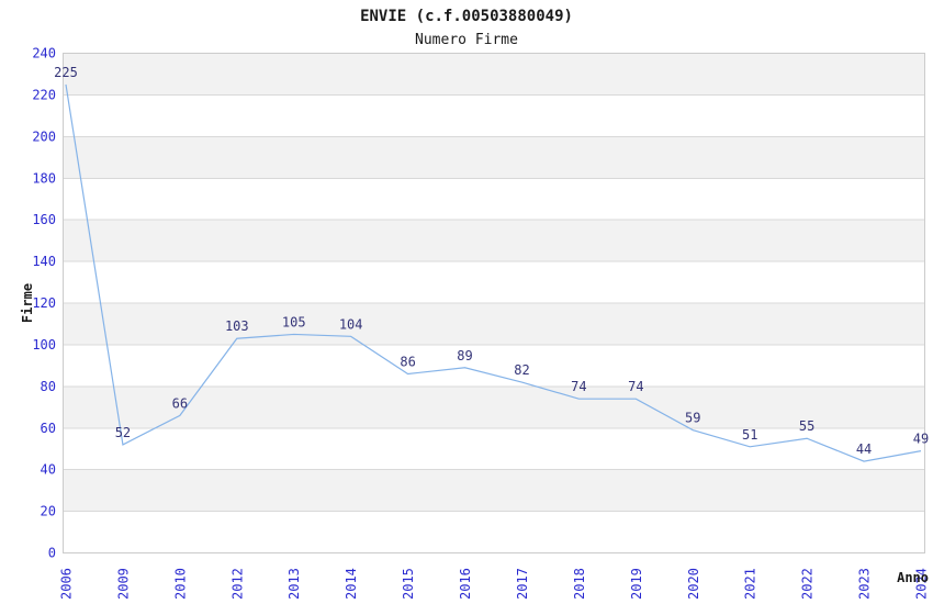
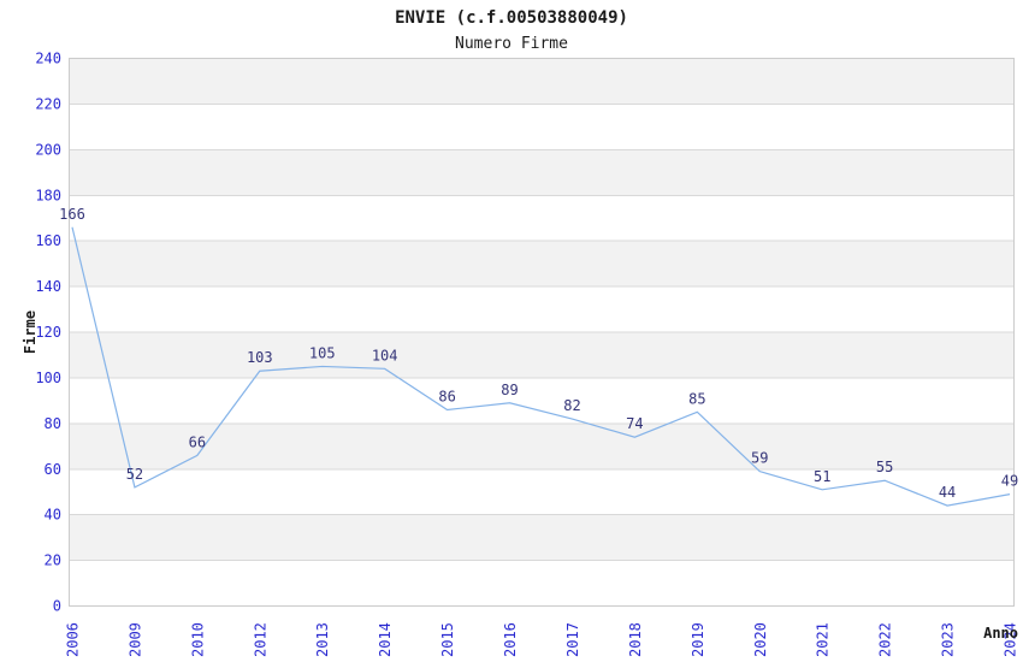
2006: 225 -> 166
2019: 74 -> 85
